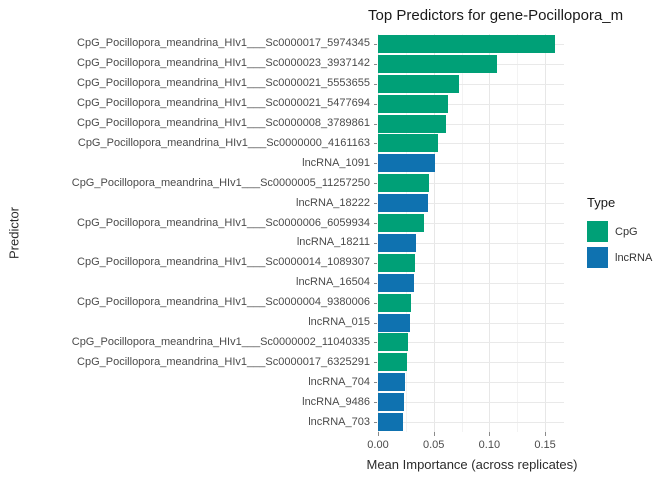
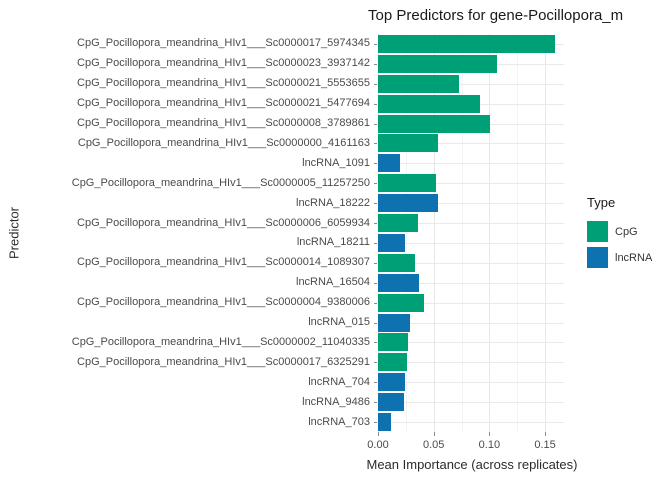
CpG_Pocillopora_meandrina_HIv1___Sc0000021_5477694: 0.063 -> 0.092
CpG_Pocillopora_meandrina_HIv1___Sc0000008_3789861: 0.061 -> 0.101
lncRNA_1091: 0.051 -> 0.020
CpG_Pocillopora_meandrina_HIv1___Sc0000005_11257250: 0.046 -> 0.052
lncRNA_18222: 0.045 -> 0.054
CpG_Pocillopora_meandrina_HIv1___Sc0000006_6059934: 0.041 -> 0.036
lncRNA_18211: 0.034 -> 0.024
lncRNA_16504: 0.032 -> 0.037
CpG_Pocillopora_meandrina_HIv1___Sc0000004_9380006: 0.030 -> 0.041
lncRNA_703: 0.022 -> 0.012
